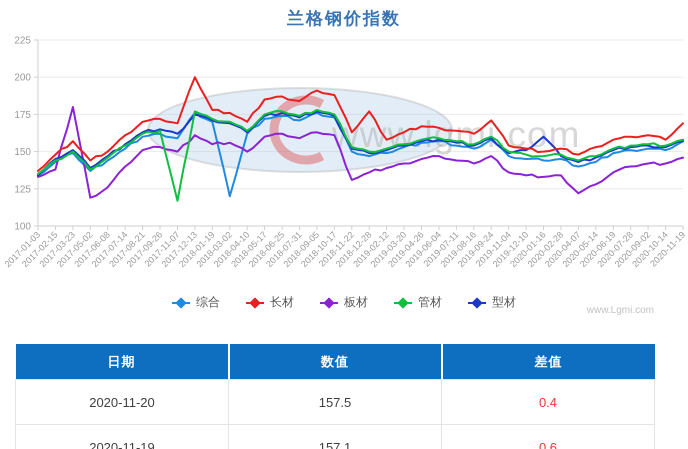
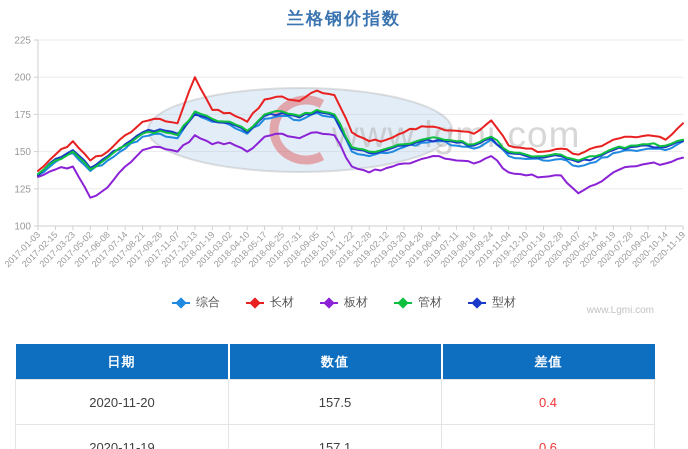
板材/2017-03-23: 180 -> 140
管材/2017-11-07: 117 -> 161
综合/2018-03-02: 120 -> 168
板材/2018-11-22: 131 -> 140
长材/2018-12-28: 177 -> 157
型材/2019-12-10: 151 -> 147
型材/2020-01-16: 160 -> 146
